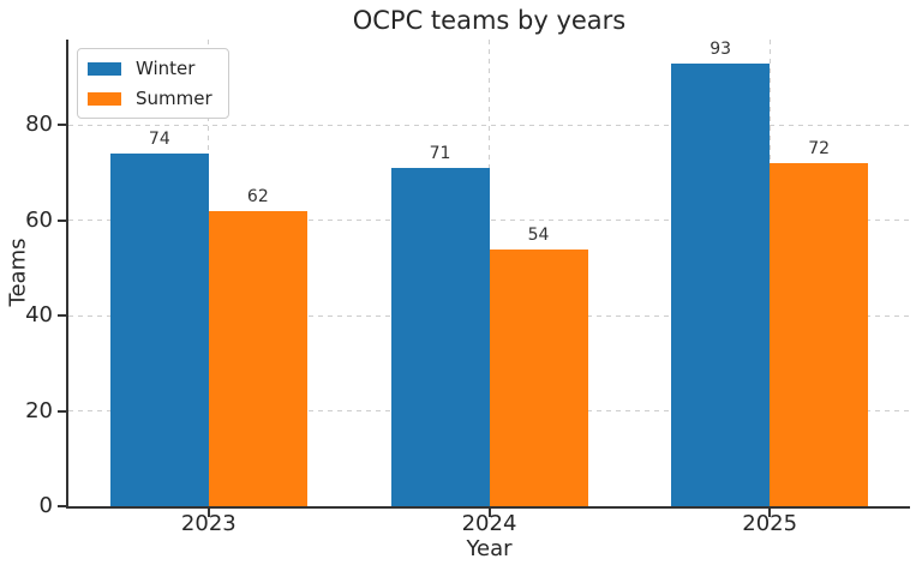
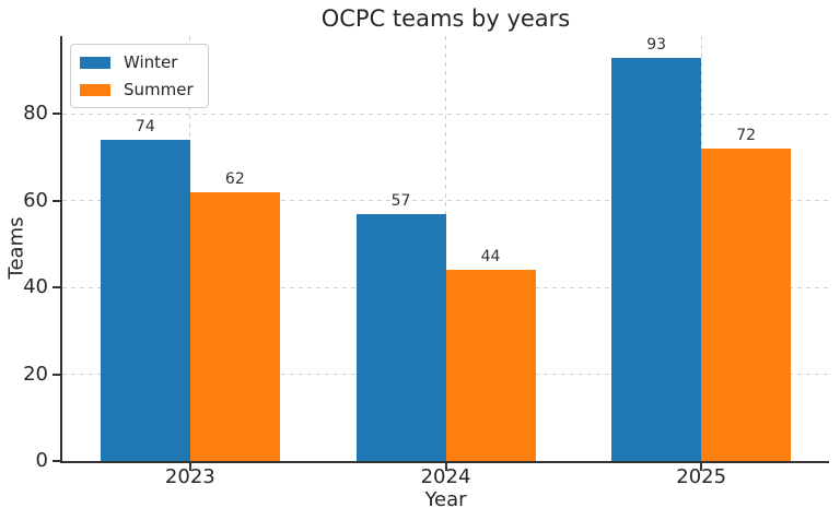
Winter/2024: 71 -> 57
Summer/2024: 54 -> 44
